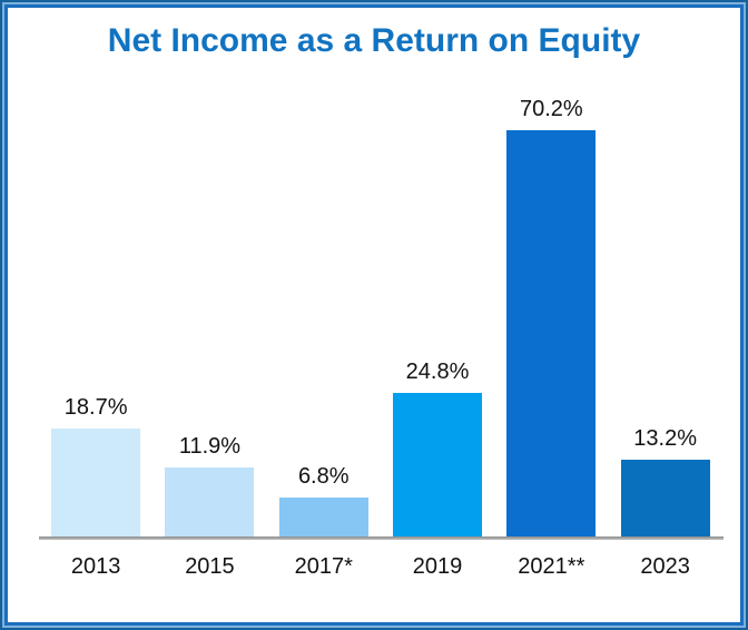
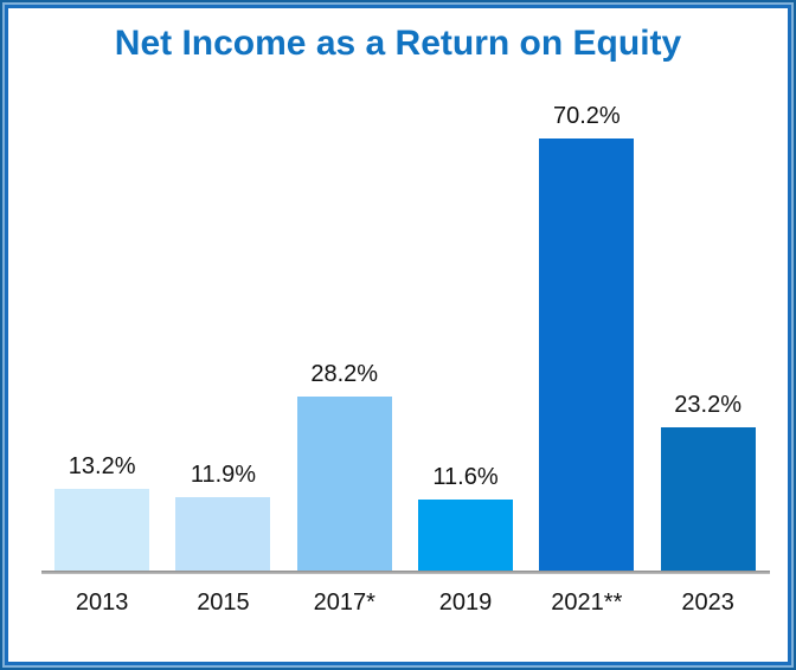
2013: 18.7% -> 13.2%
2017*: 6.8% -> 28.2%
2019: 24.8% -> 11.6%
2023: 13.2% -> 23.2%
